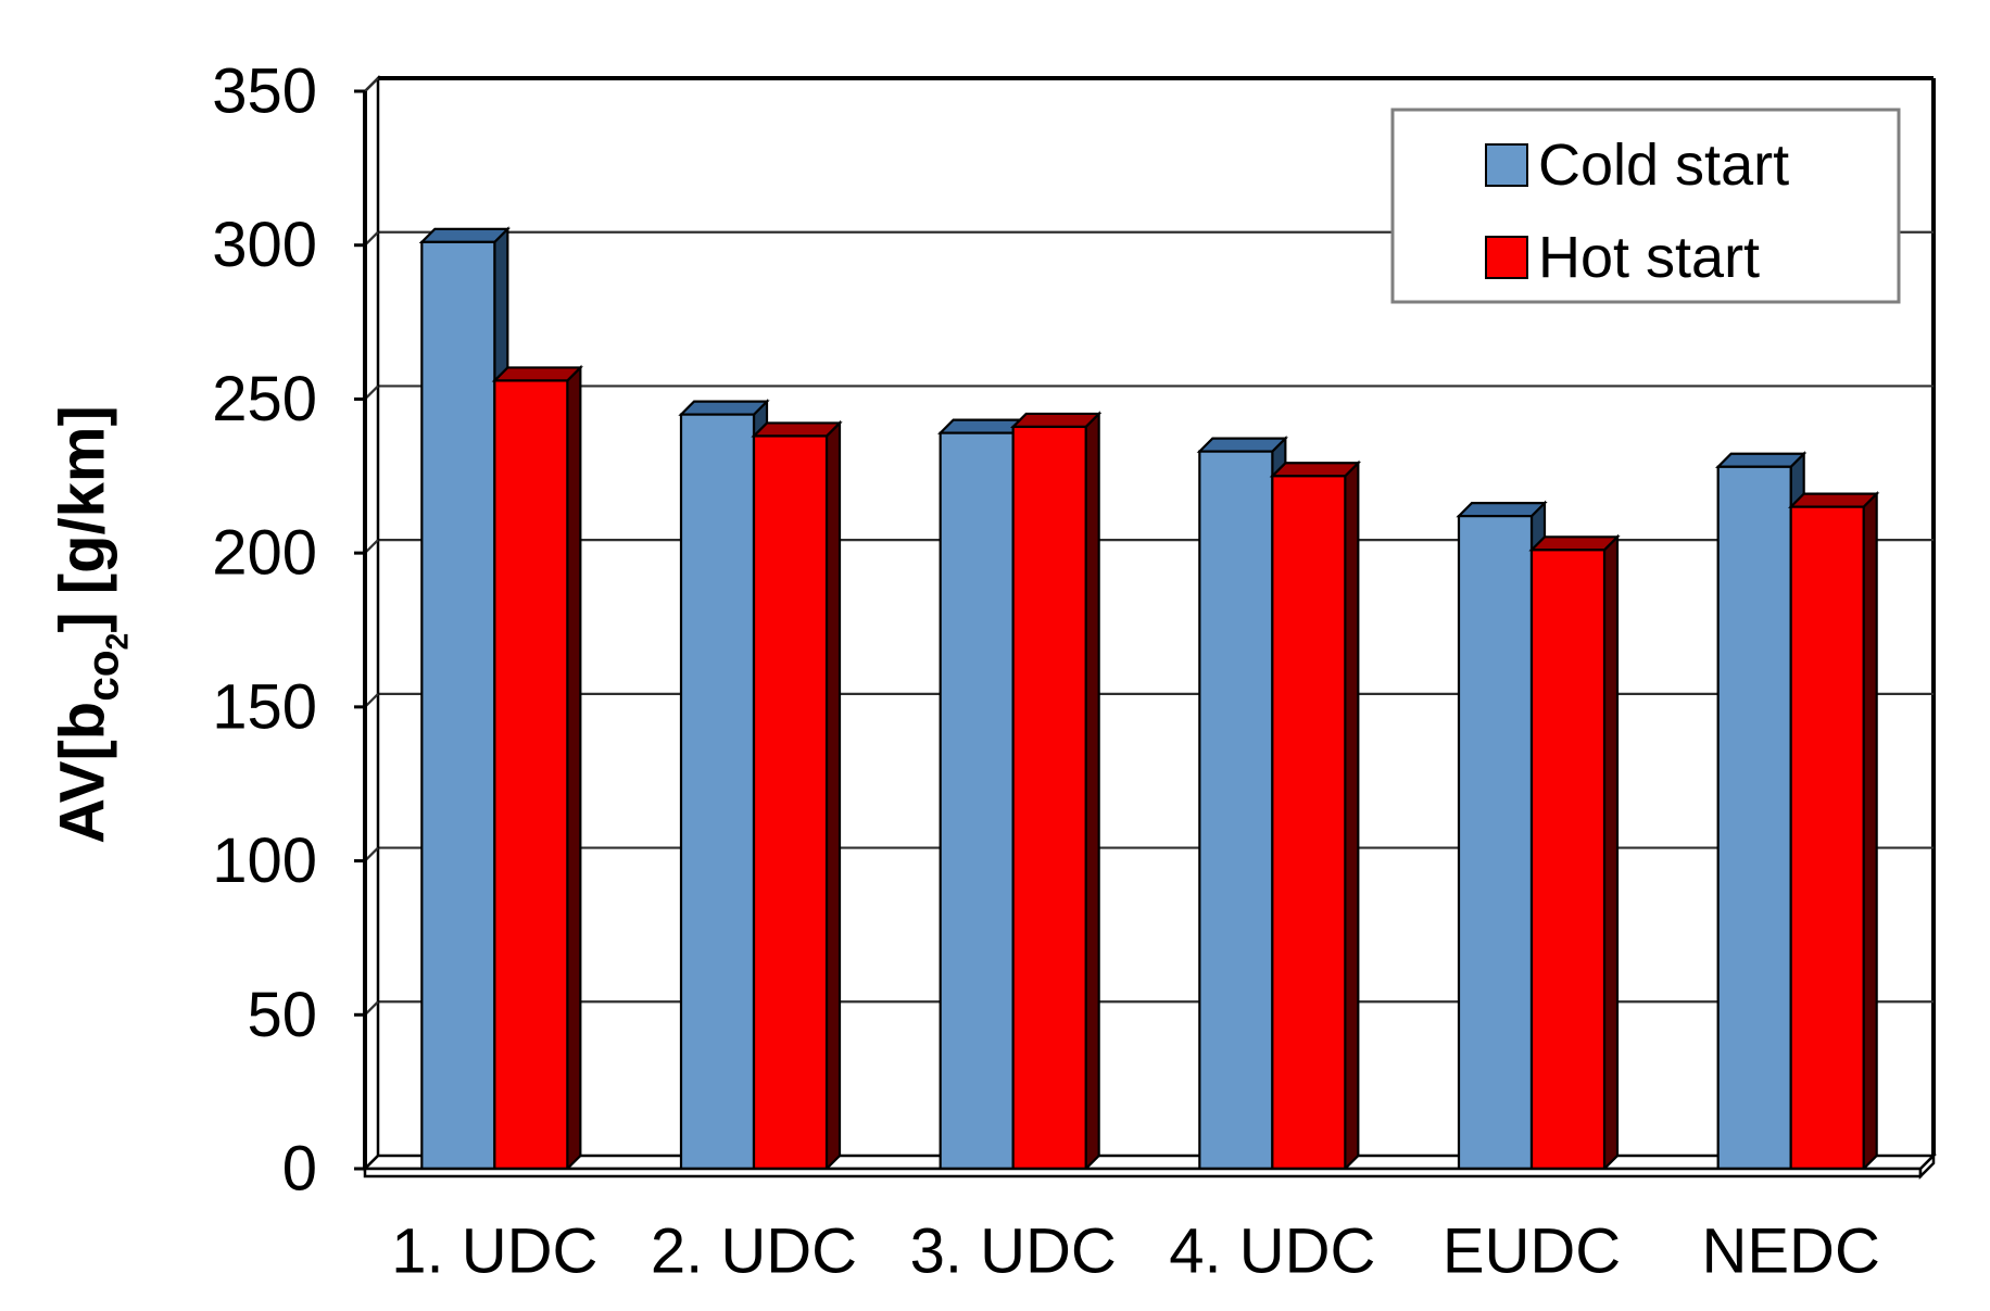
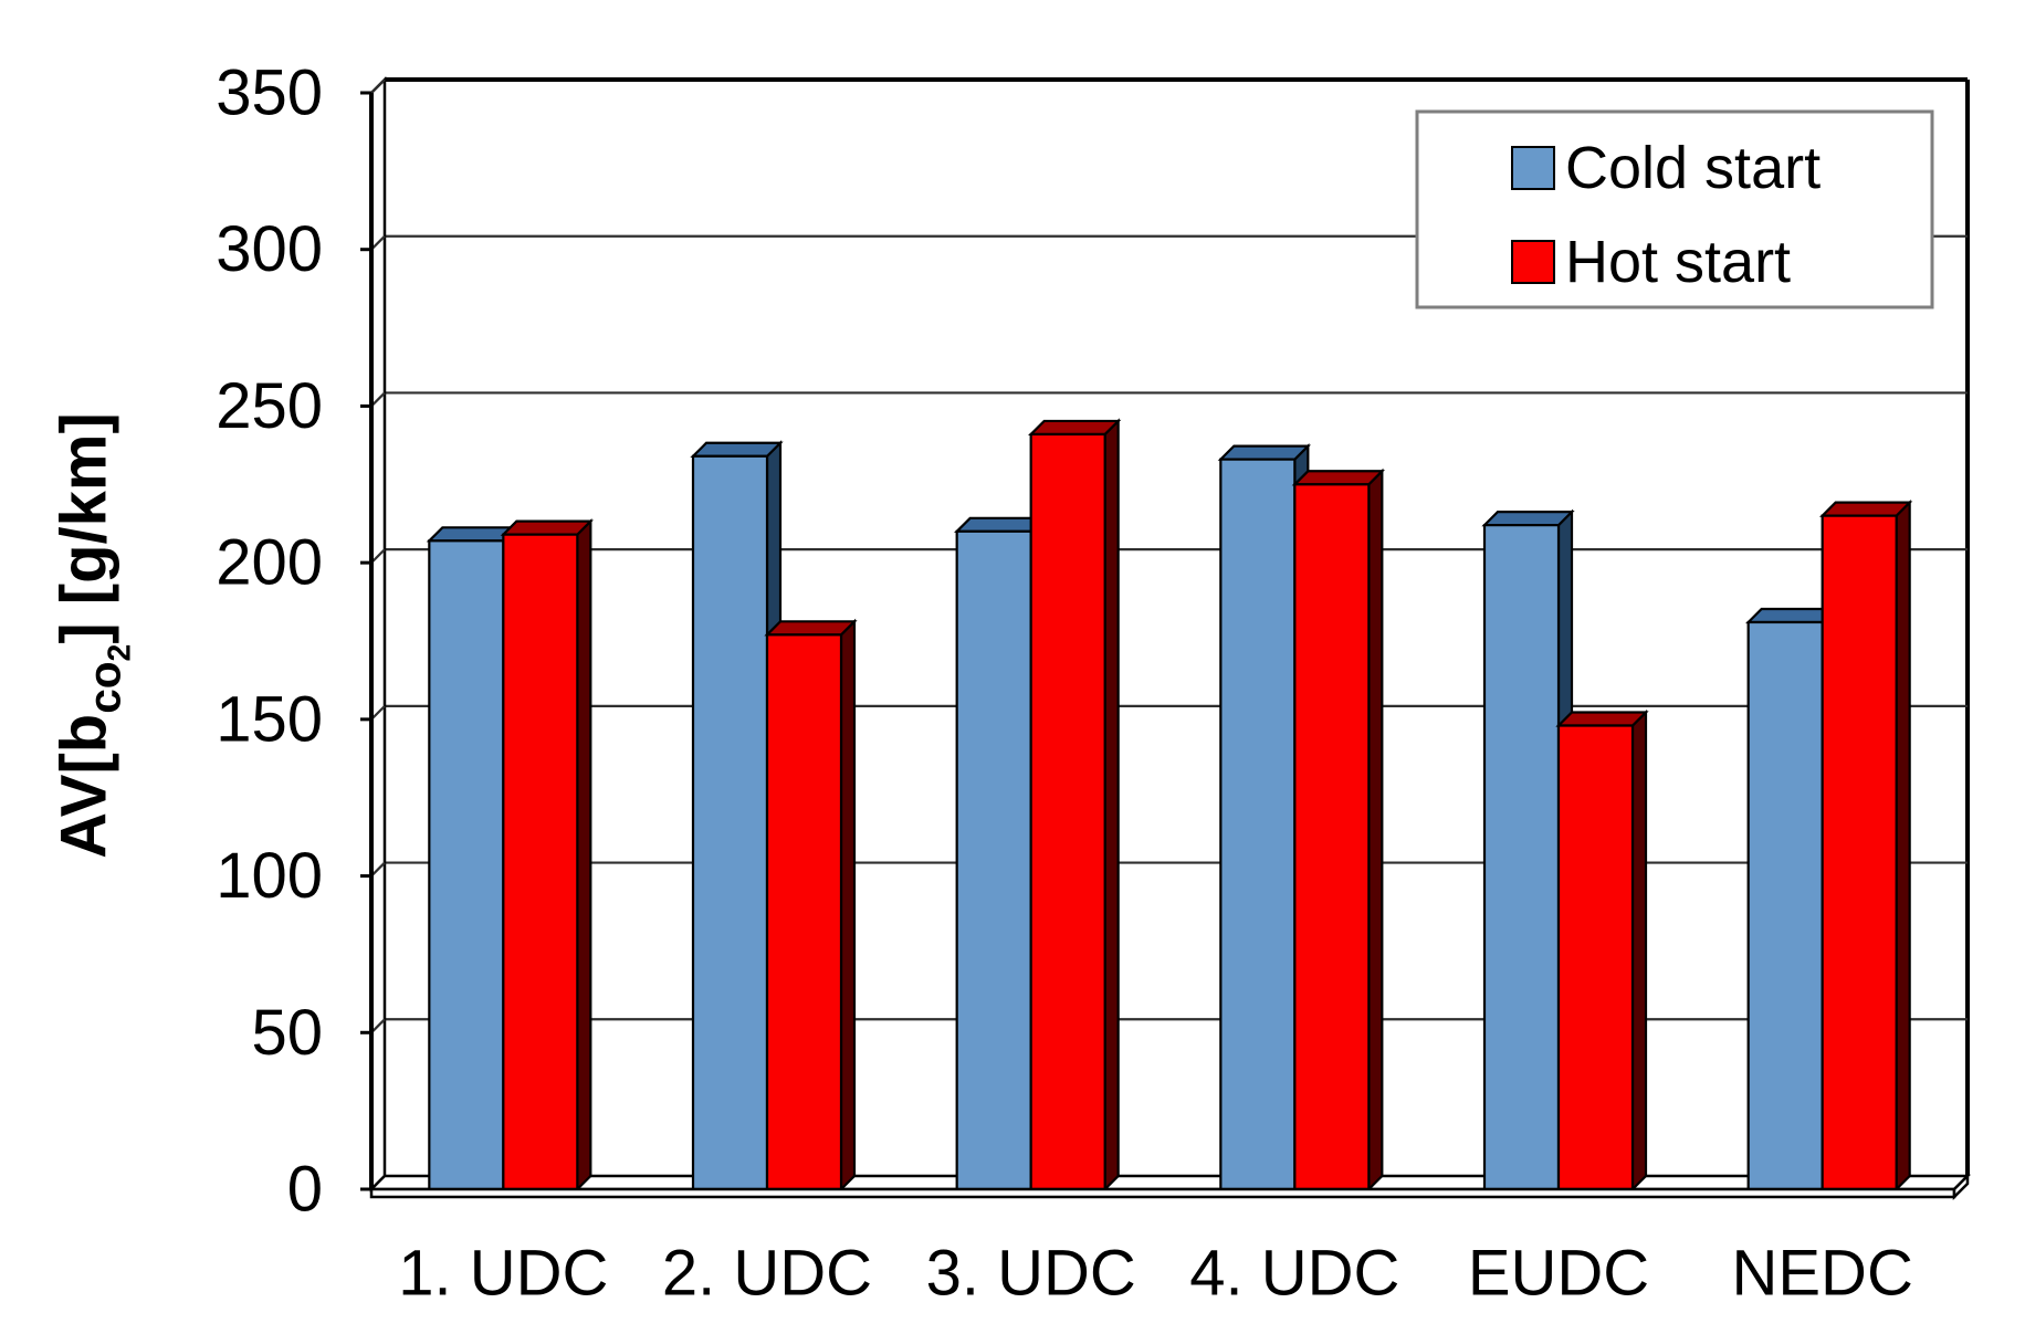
Cold start/1. UDC: 301 -> 207
Hot start/1. UDC: 256 -> 209
Cold start/2. UDC: 245 -> 234
Hot start/2. UDC: 238 -> 177
Cold start/3. UDC: 239 -> 210
Hot start/EUDC: 201 -> 148
Cold start/NEDC: 228 -> 181
